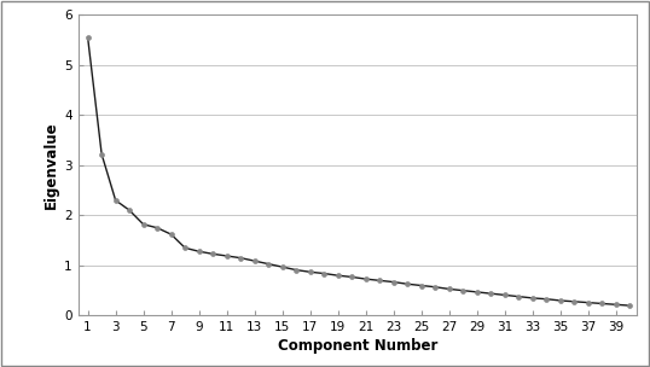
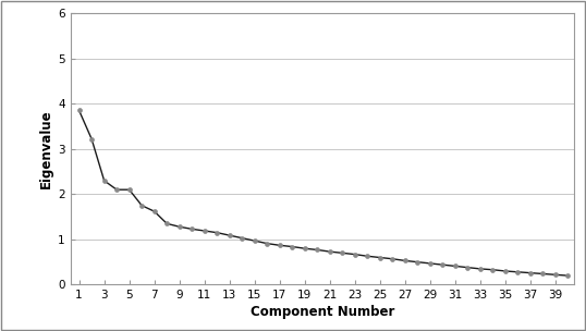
1: 5.55 -> 3.85
5: 1.82 -> 2.10
